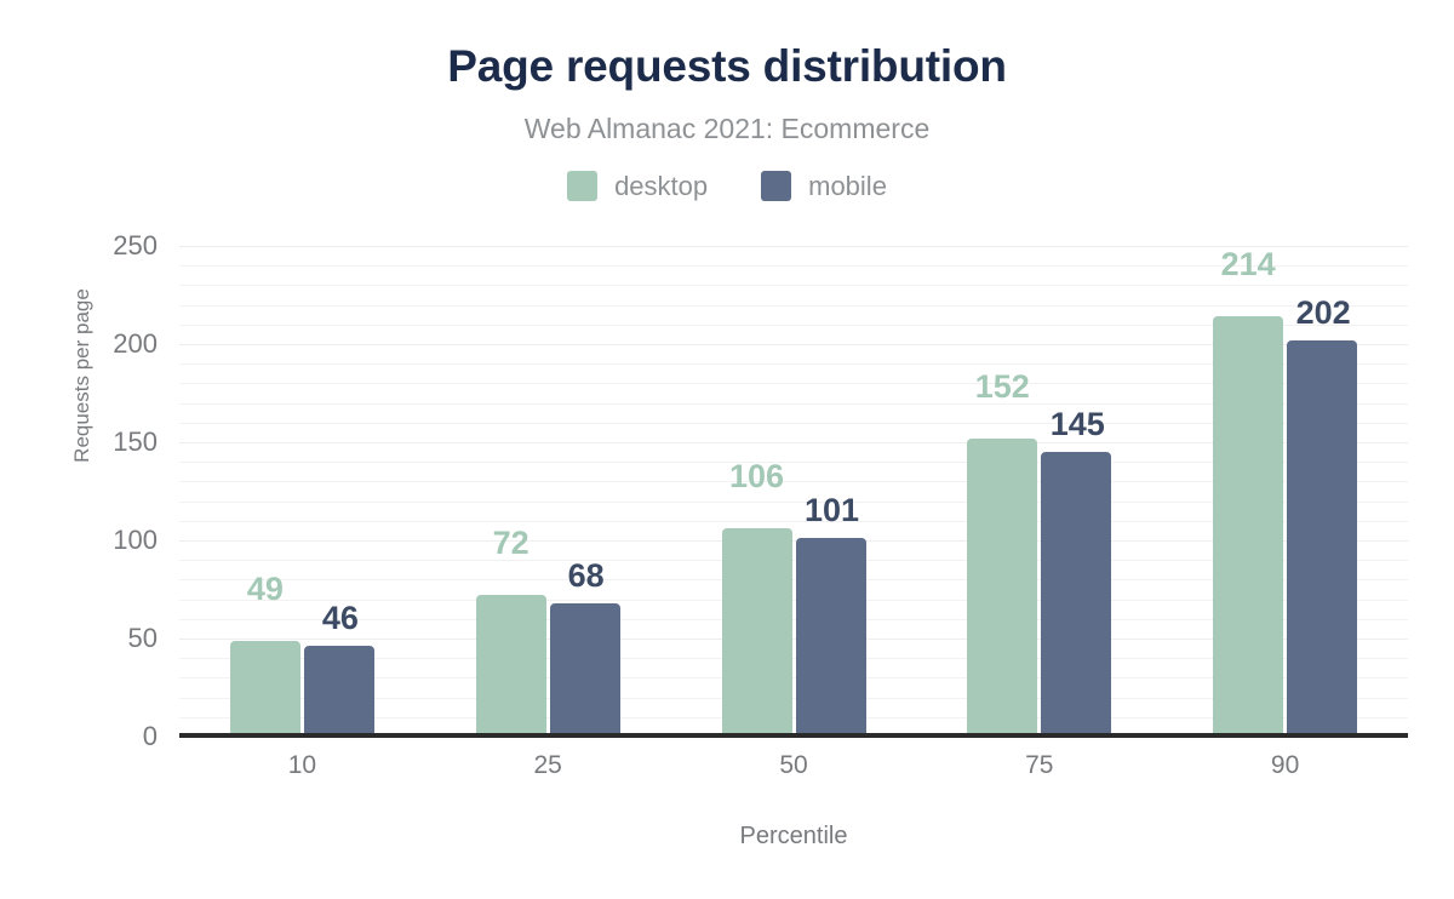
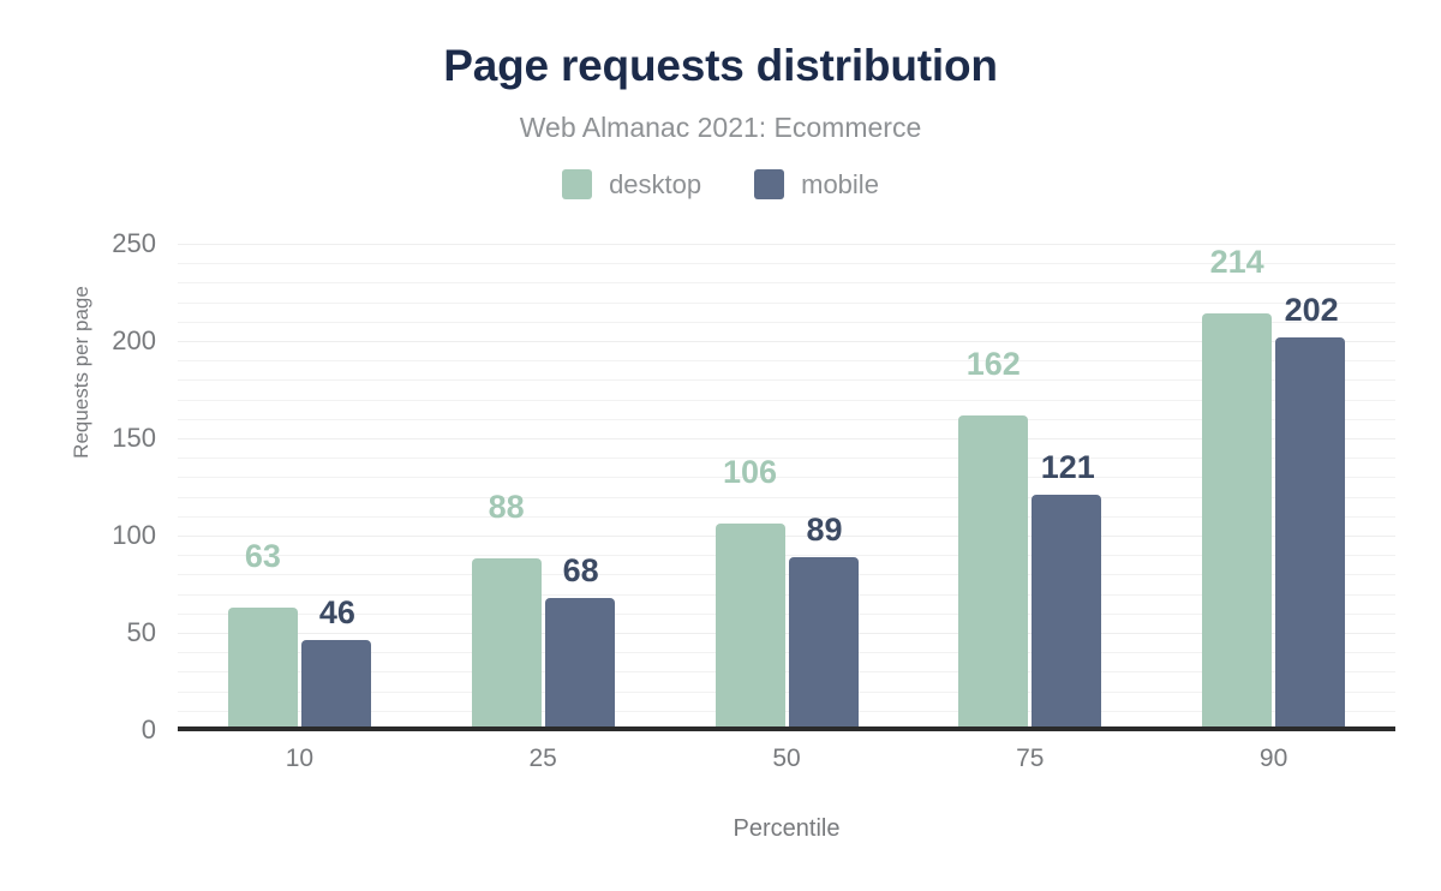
desktop/10: 49 -> 63
desktop/25: 72 -> 88
mobile/50: 101 -> 89
desktop/75: 152 -> 162
mobile/75: 145 -> 121
